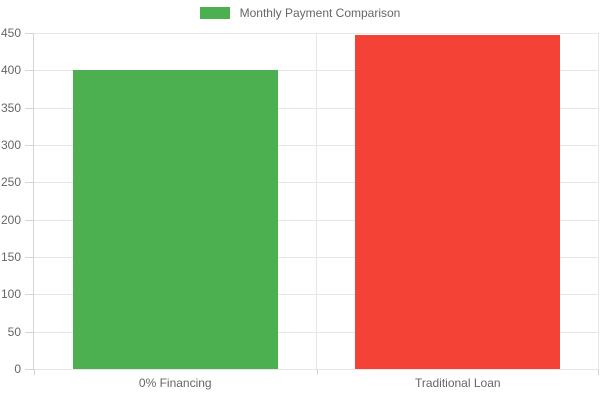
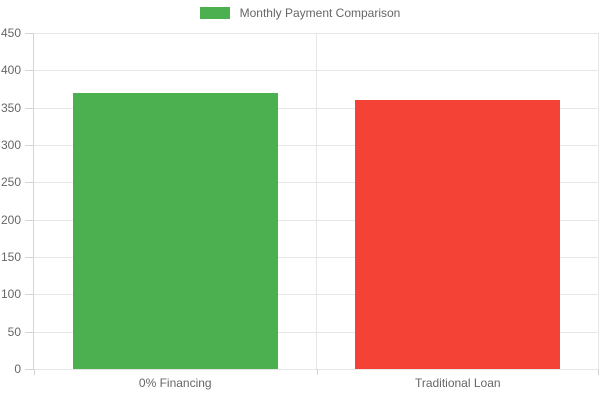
0% Financing: 400 -> 370
Traditional Loan: 450 -> 360
